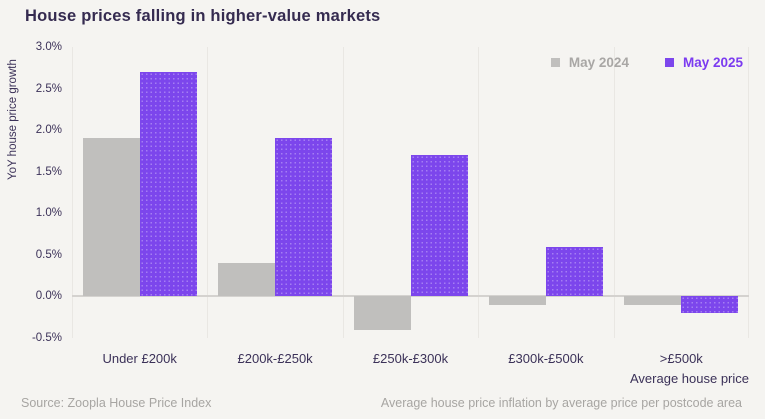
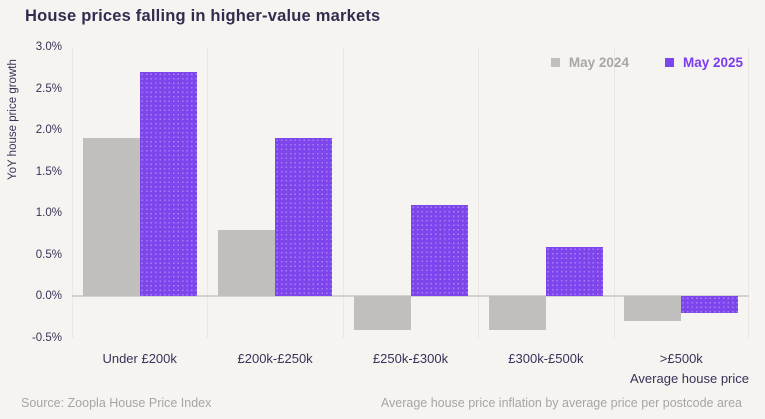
May 2024/£200k-£250k: 0.4% -> 0.8%
May 2025/£250k-£300k: 1.7% -> 1.1%
May 2024/£300k-£500k: -0.1% -> -0.4%
May 2024/>£500k: -0.1% -> -0.3%
